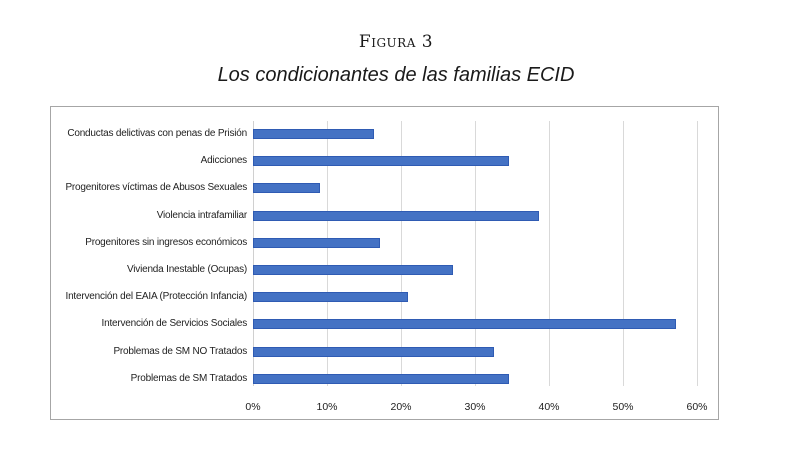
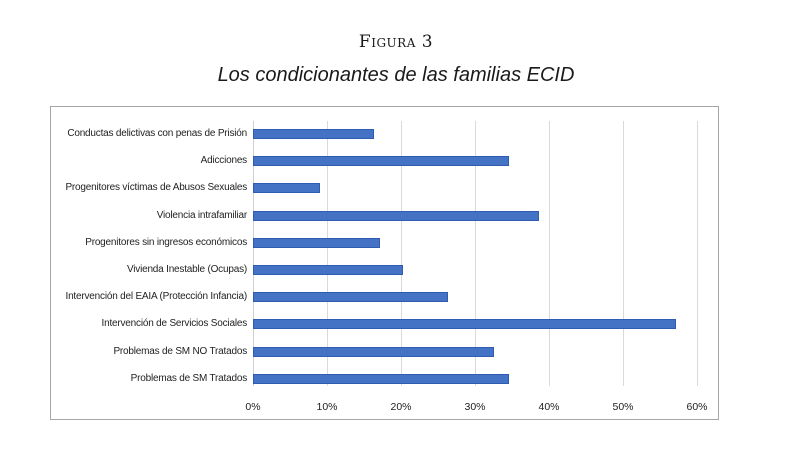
Vivienda Inestable (Ocupas): 27% -> 20%
Intervención del EAIA (Protección Infancia): 21% -> 26%
